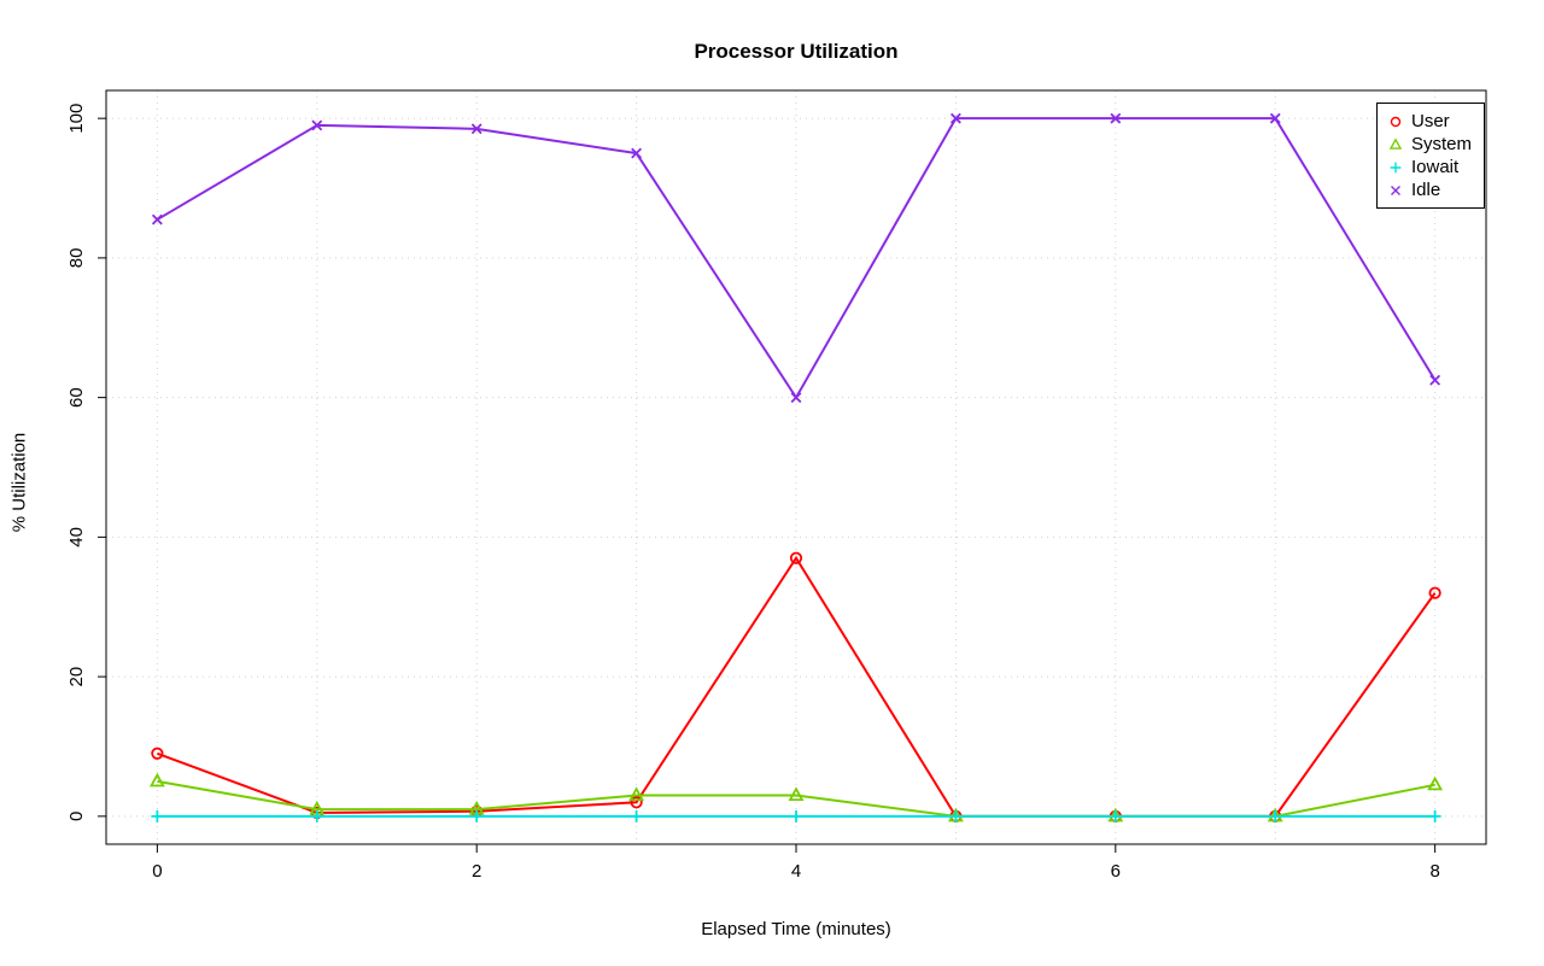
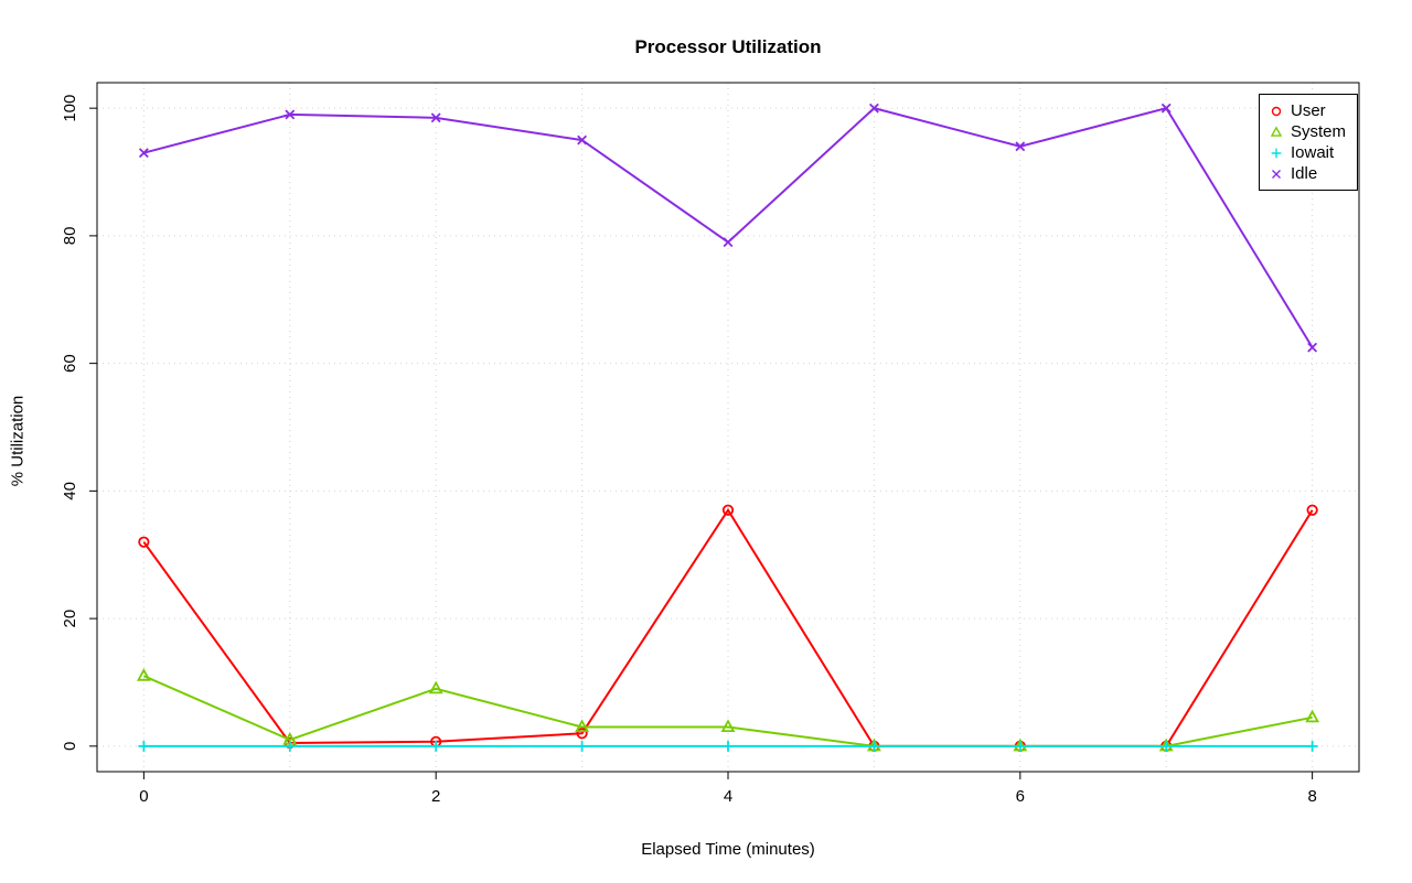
User/0: 9 -> 32
System/0: 5 -> 11
Idle/0: 86 -> 93
System/2: 1 -> 9
Idle/4: 60 -> 79
Idle/6: 100 -> 94
User/8: 32 -> 37
